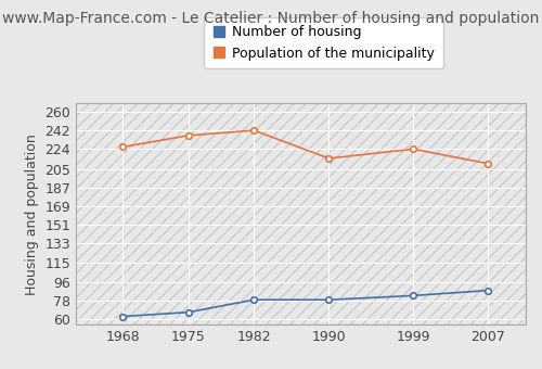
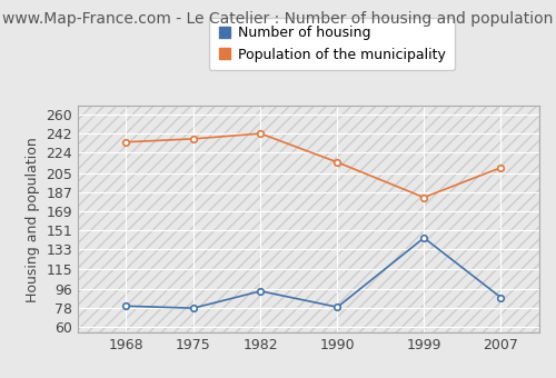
Number of housing/1968: 63 -> 80
Population of the municipality/1968: 226 -> 234
Number of housing/1975: 67 -> 78
Number of housing/1982: 79 -> 94
Number of housing/1999: 83 -> 144
Population of the municipality/1999: 224 -> 182
